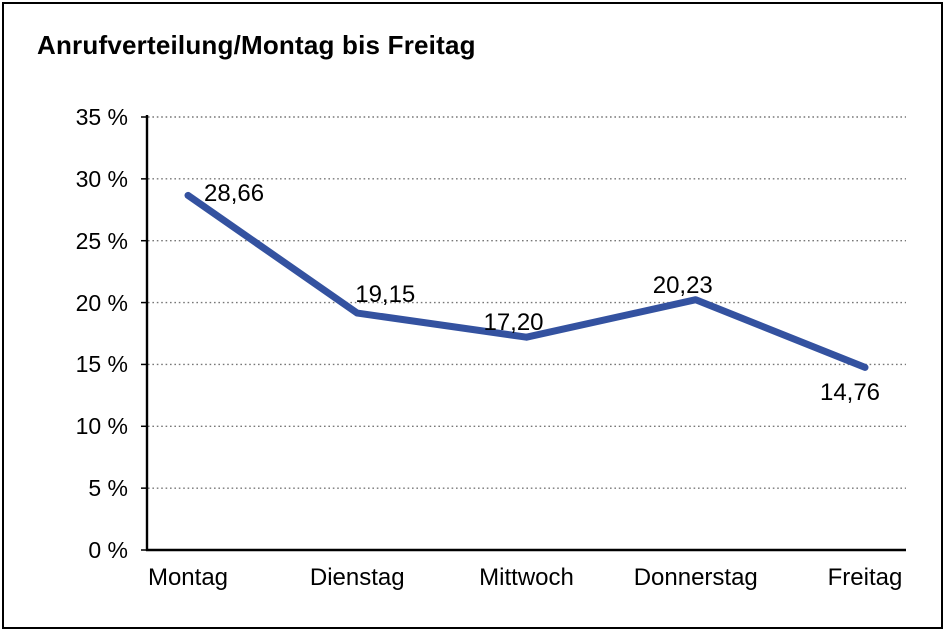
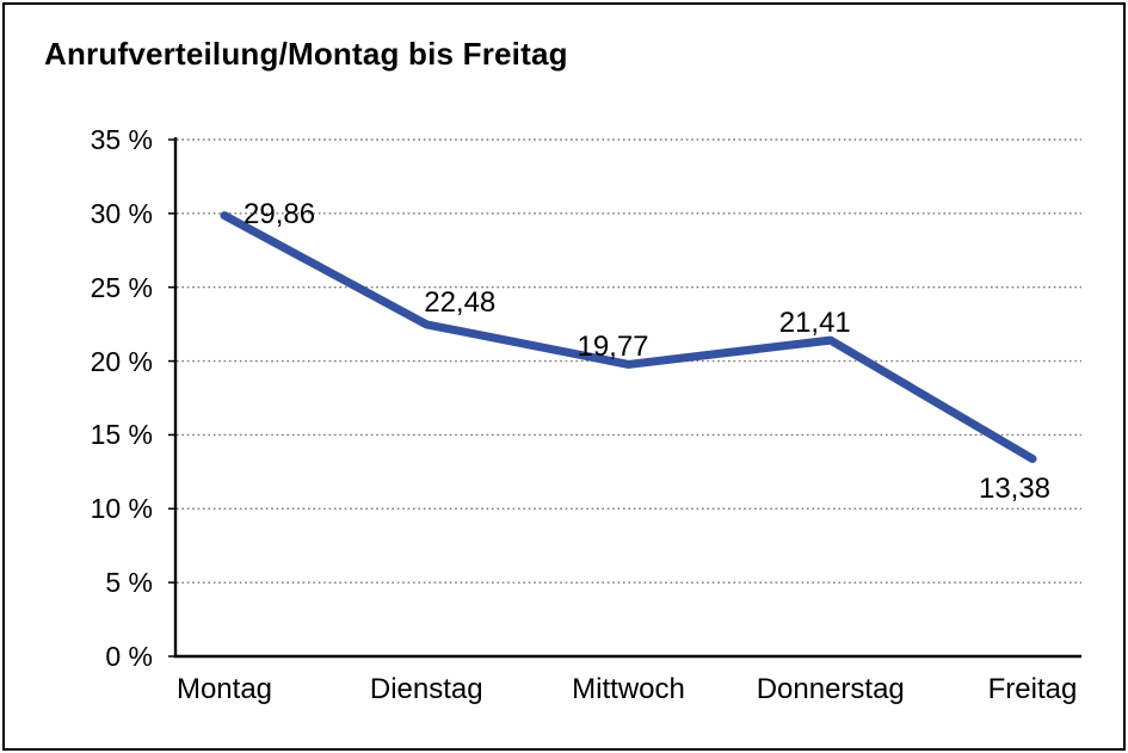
Montag: 28,66 -> 29,86
Dienstag: 19,15 -> 22,48
Mittwoch: 17,20 -> 19,77
Donnerstag: 20,23 -> 21,41
Freitag: 14,76 -> 13,38
